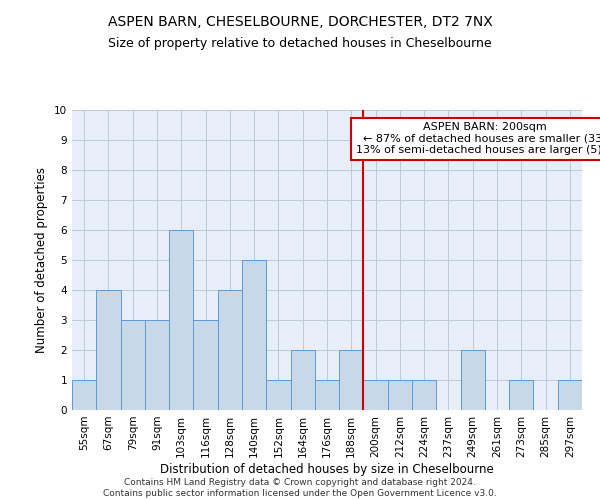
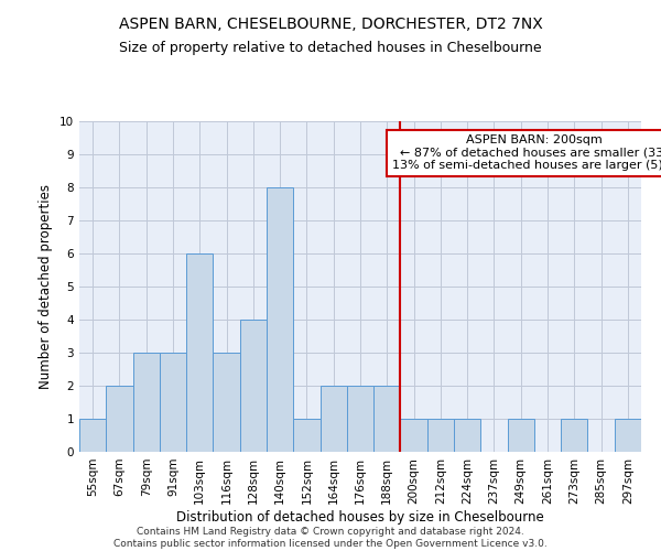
67sqm: 4 -> 2
140sqm: 5 -> 8
176sqm: 1 -> 2
249sqm: 2 -> 1
